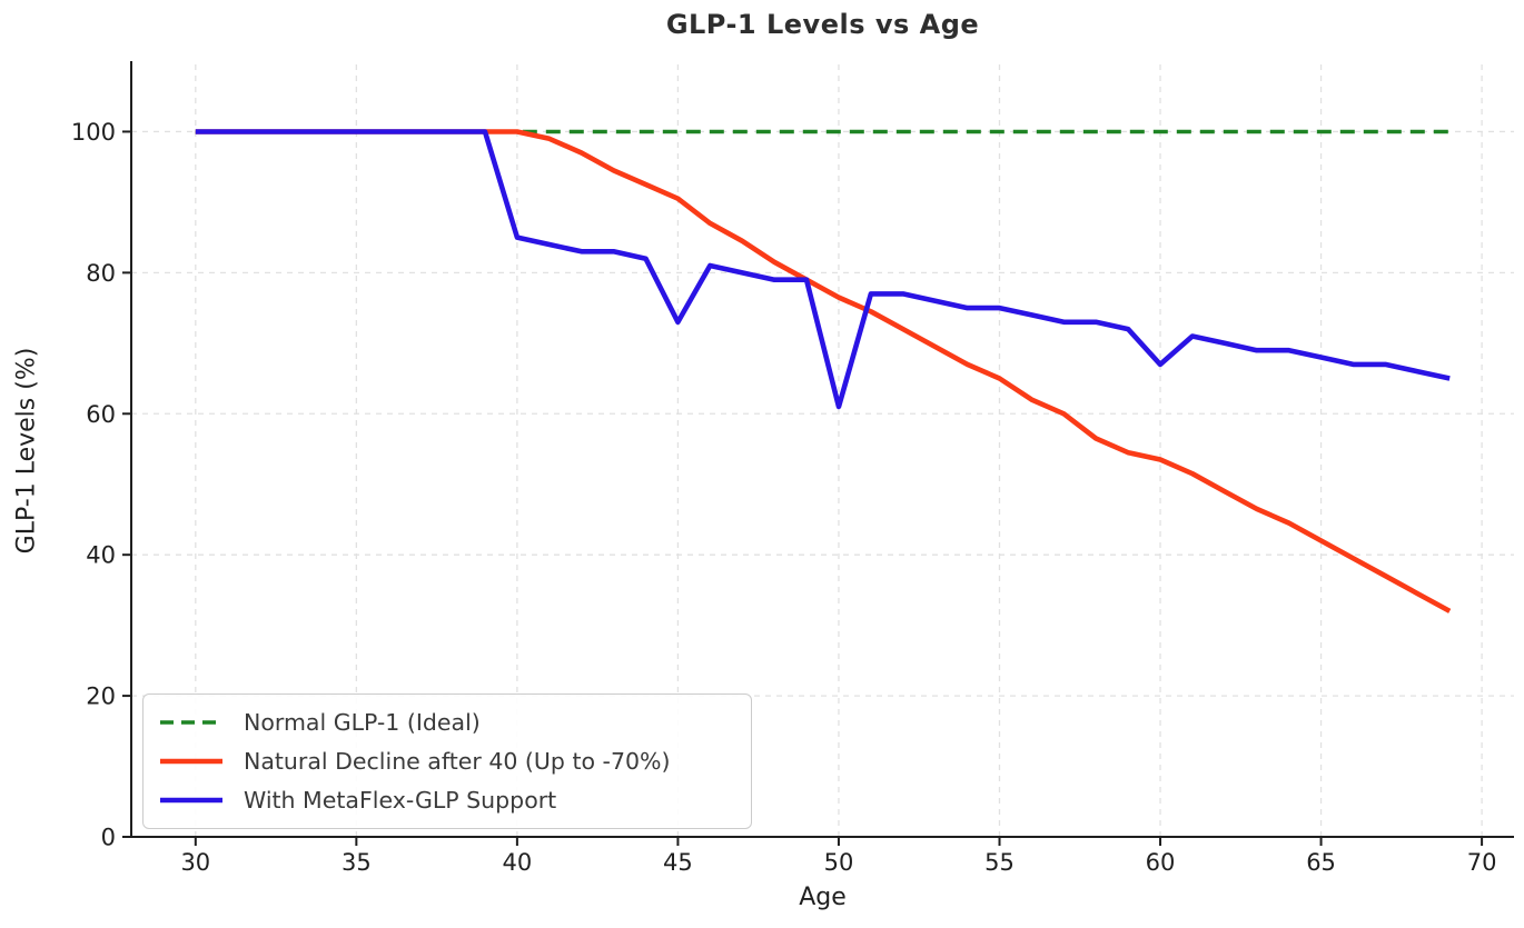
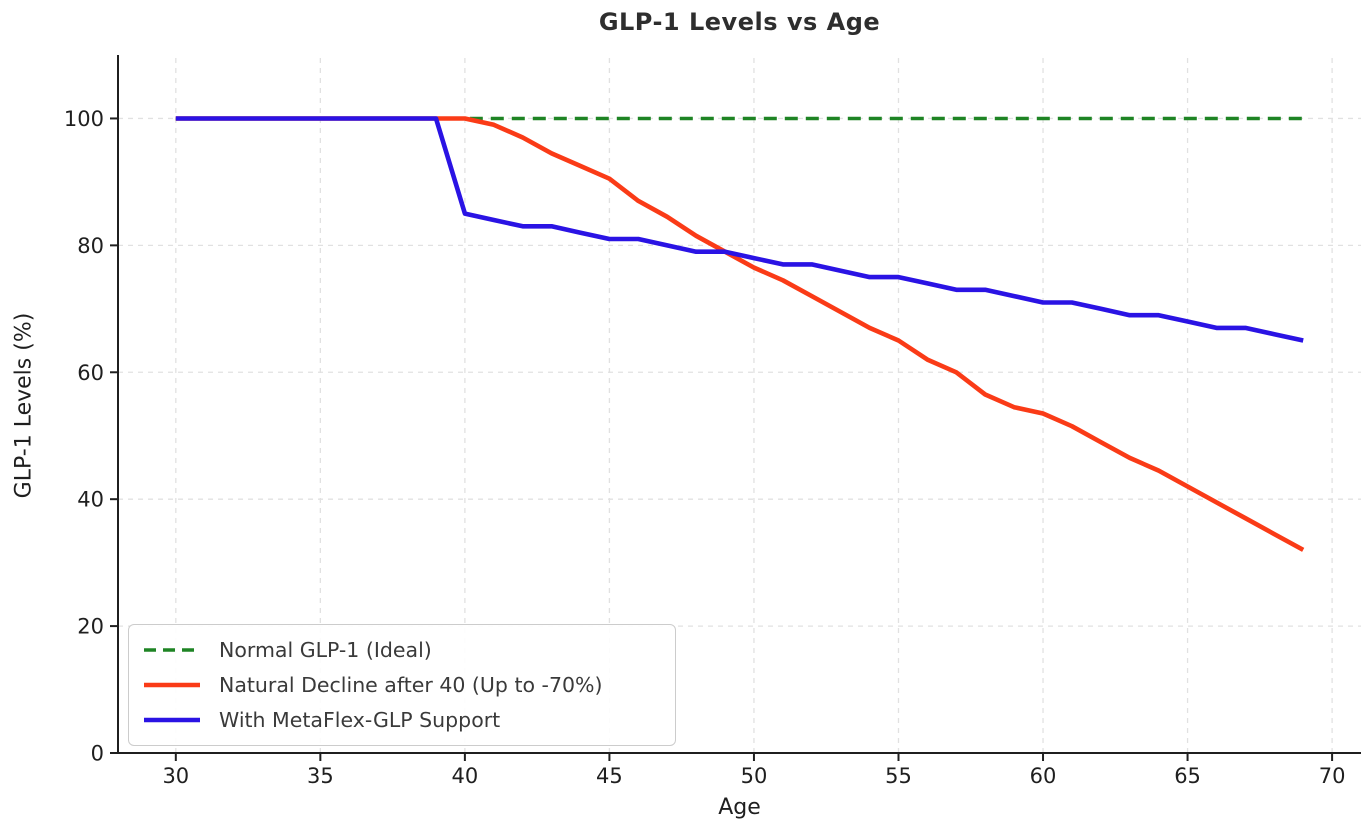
With MetaFlex-GLP Support/45: 73 -> 81
With MetaFlex-GLP Support/50: 61 -> 78
With MetaFlex-GLP Support/60: 67 -> 71
